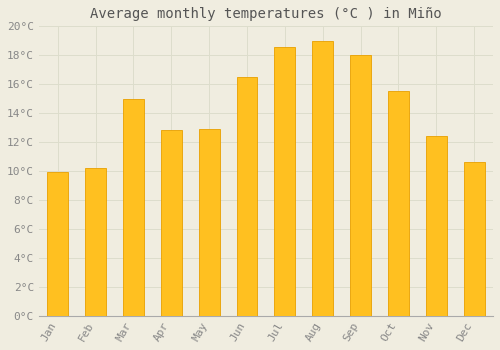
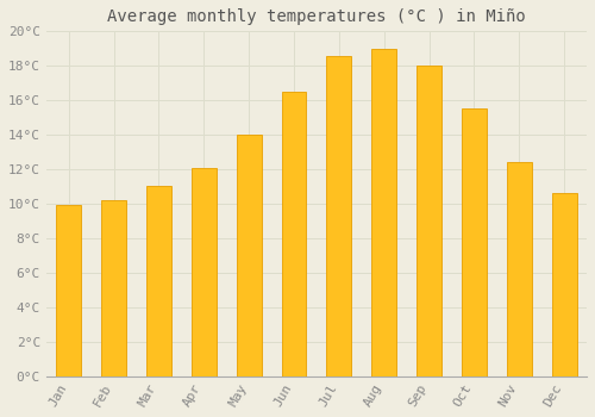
Mar: 15.0°C -> 11.0°C
Apr: 12.8°C -> 12.1°C
May: 12.9°C -> 14.0°C
